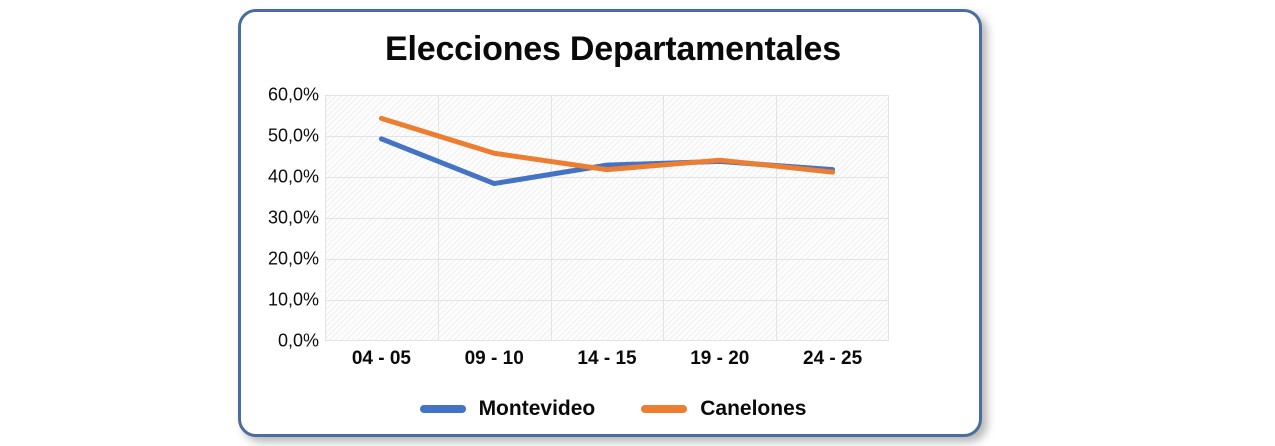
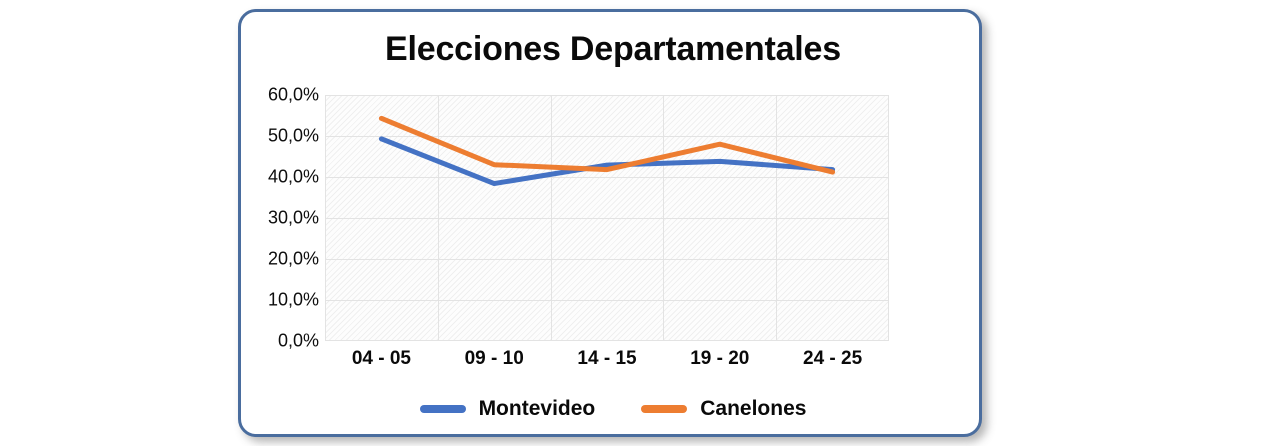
Canelones/09 - 10: 46% -> 43%
Canelones/19 - 20: 44% -> 48%
